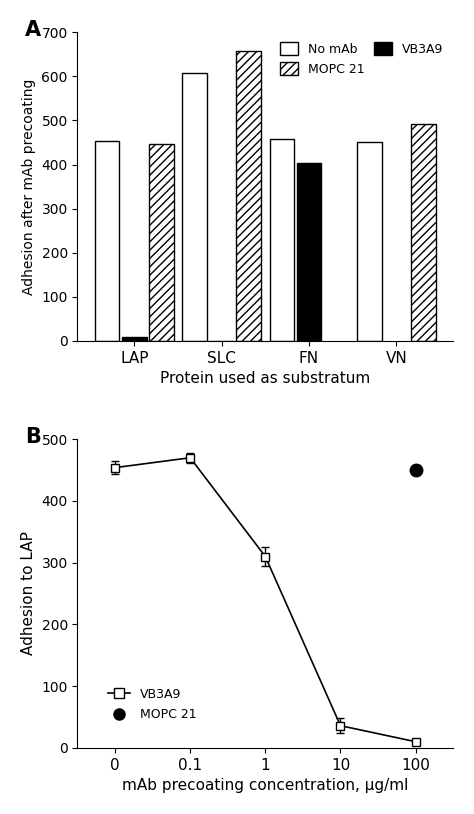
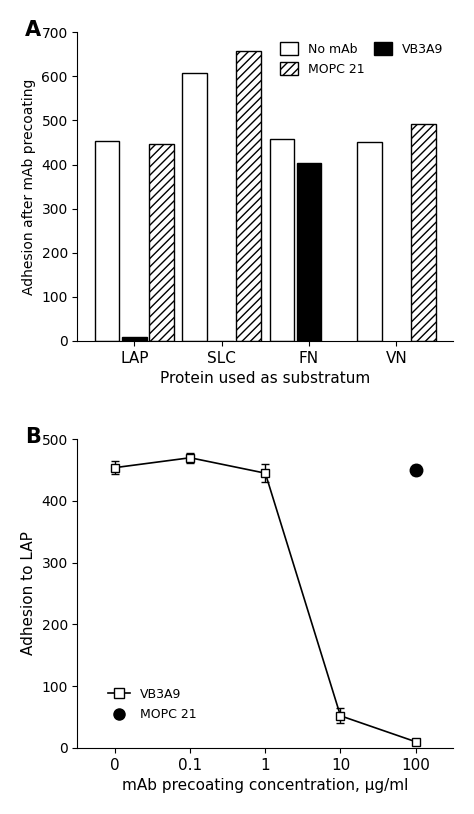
1: 310 -> 445
10: 36 -> 52
